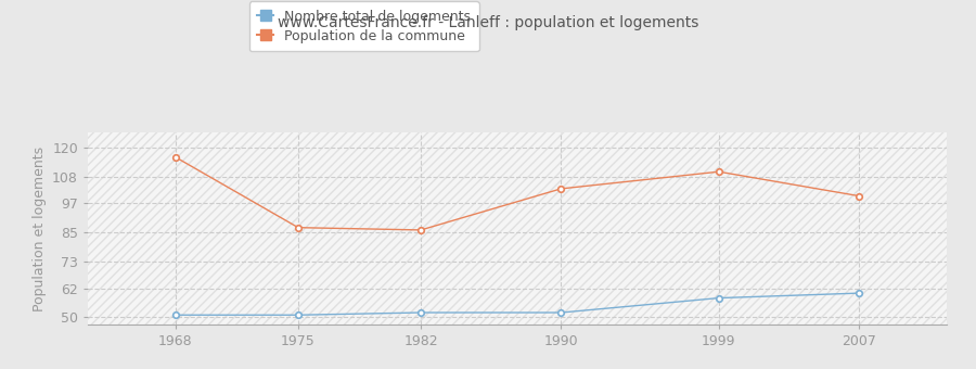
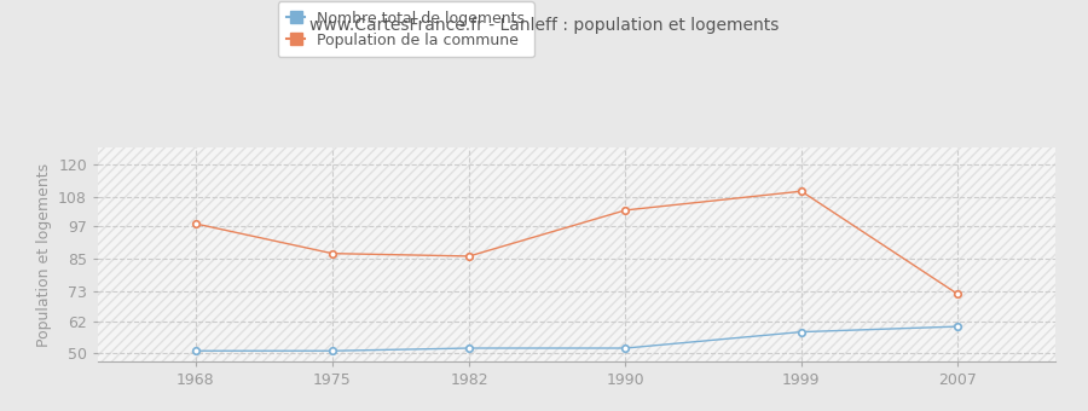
Population de la commune/1968: 116 -> 98
Population de la commune/2007: 100 -> 72
